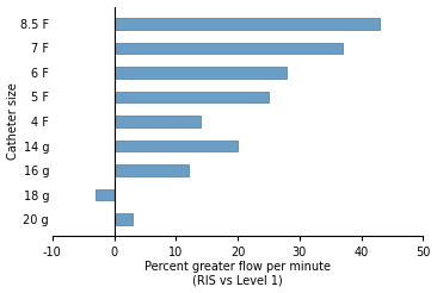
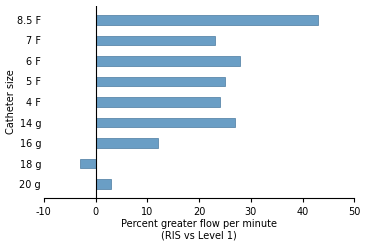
7 F: 37 -> 23
4 F: 14 -> 24
14 g: 20 -> 27
